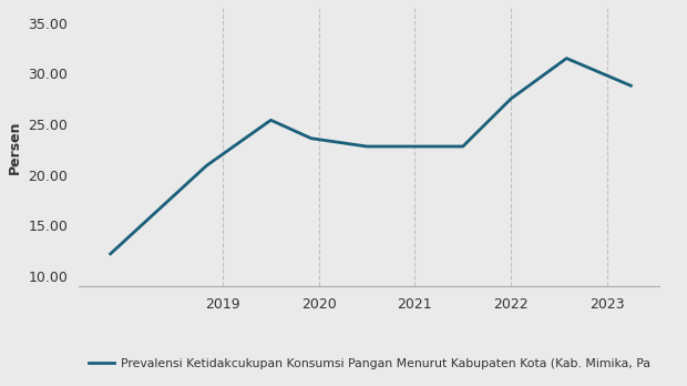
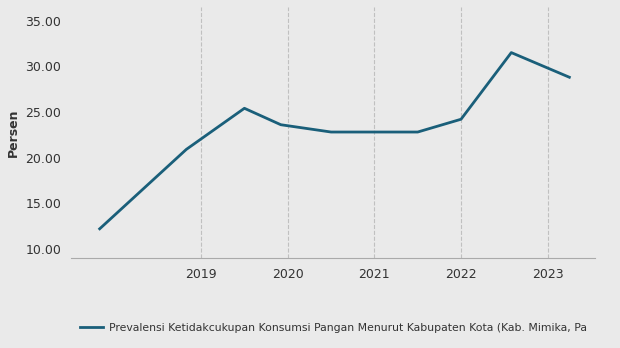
2022: 27.5 -> 24.2
